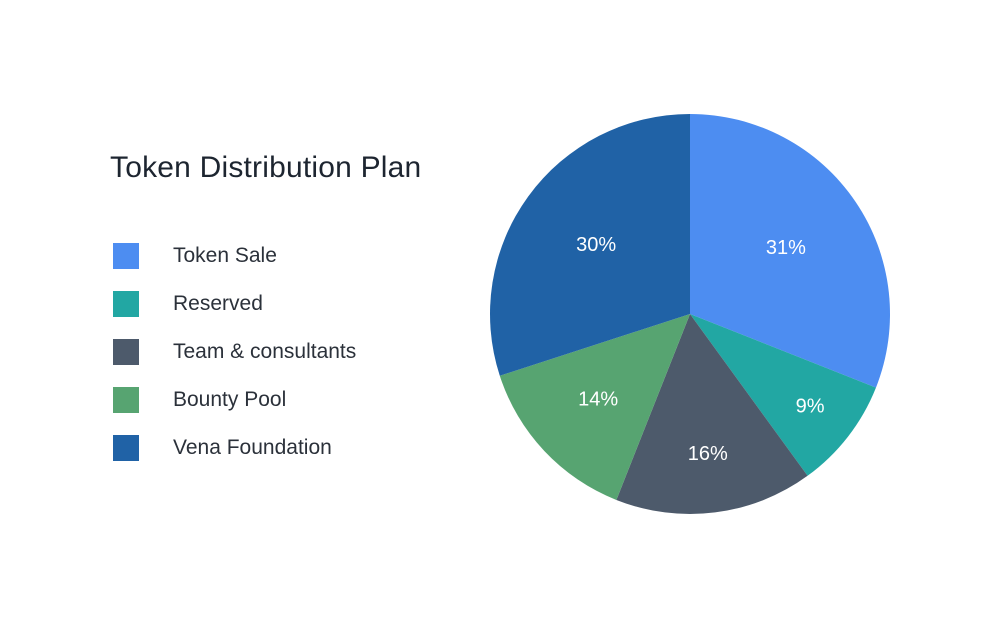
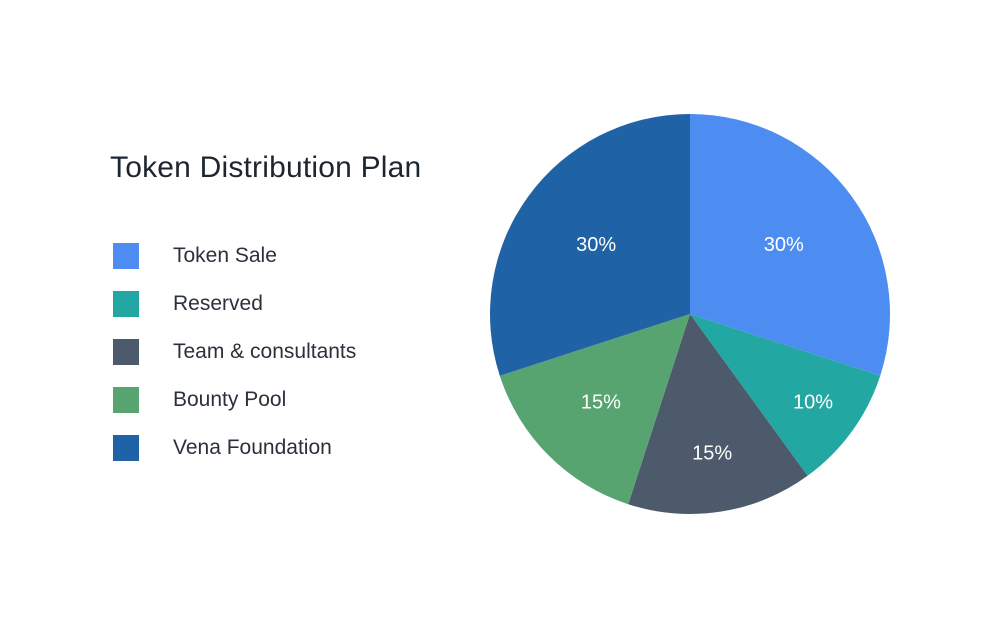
Token Sale: 31% -> 30%
Reserved: 9% -> 10%
Team & consultants: 16% -> 15%
Bounty Pool: 14% -> 15%
